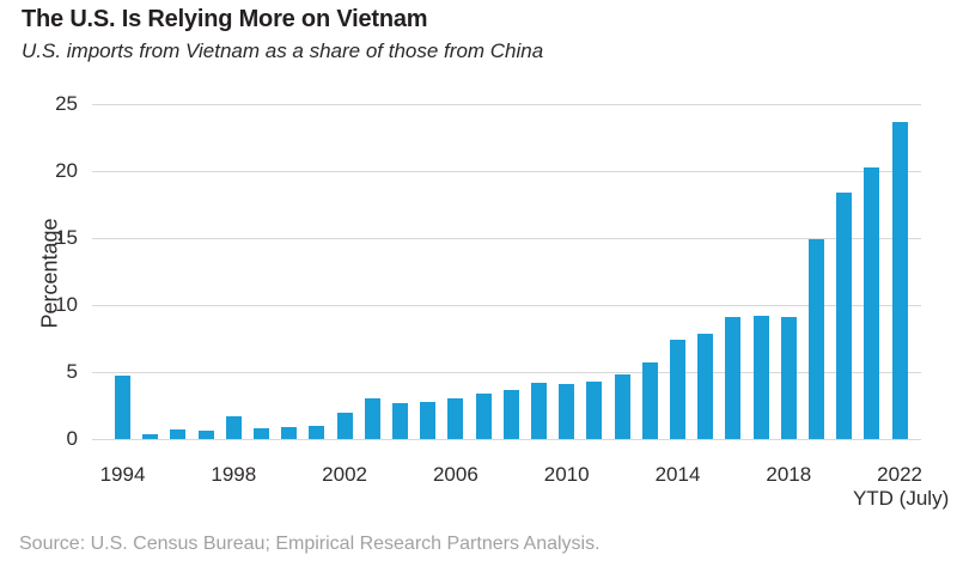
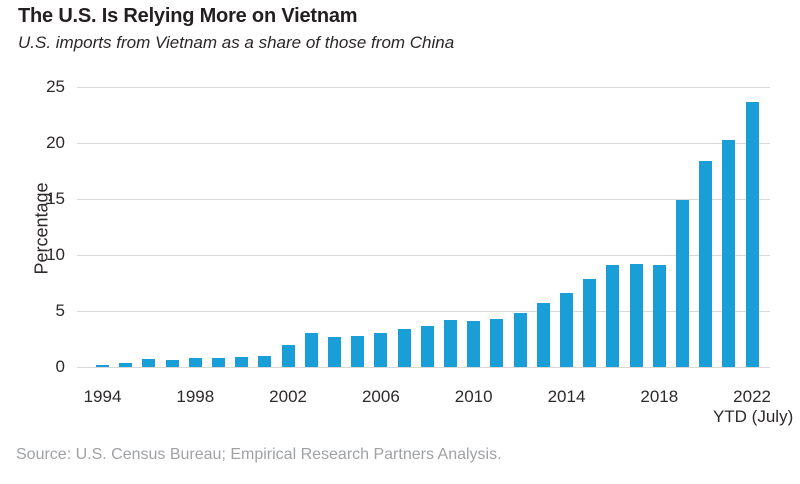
1994: 4.7 -> 0.2
1998: 1.7 -> 0.8
2014: 7.4 -> 6.6
